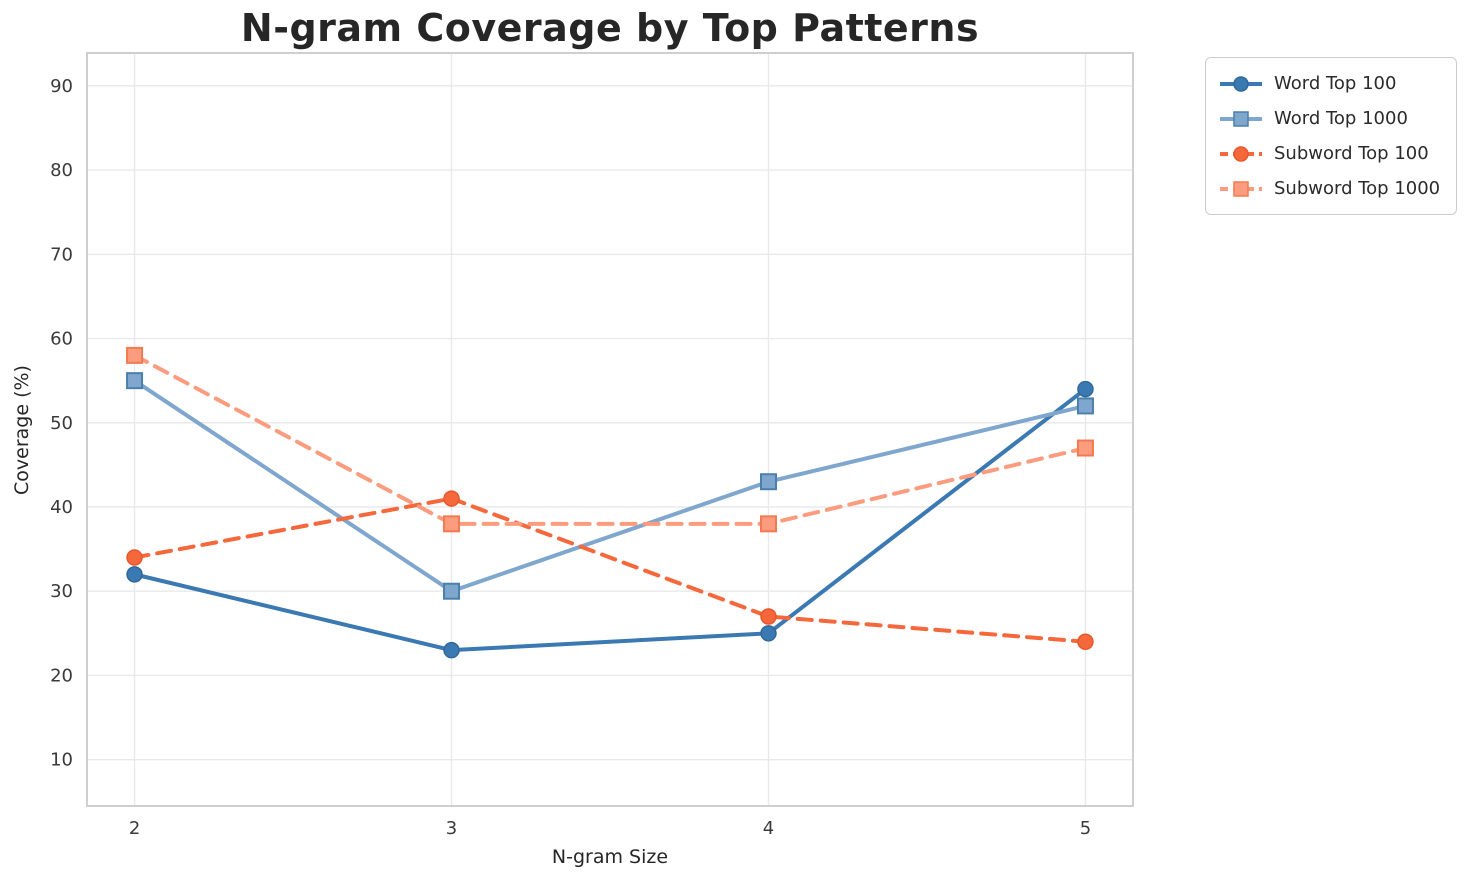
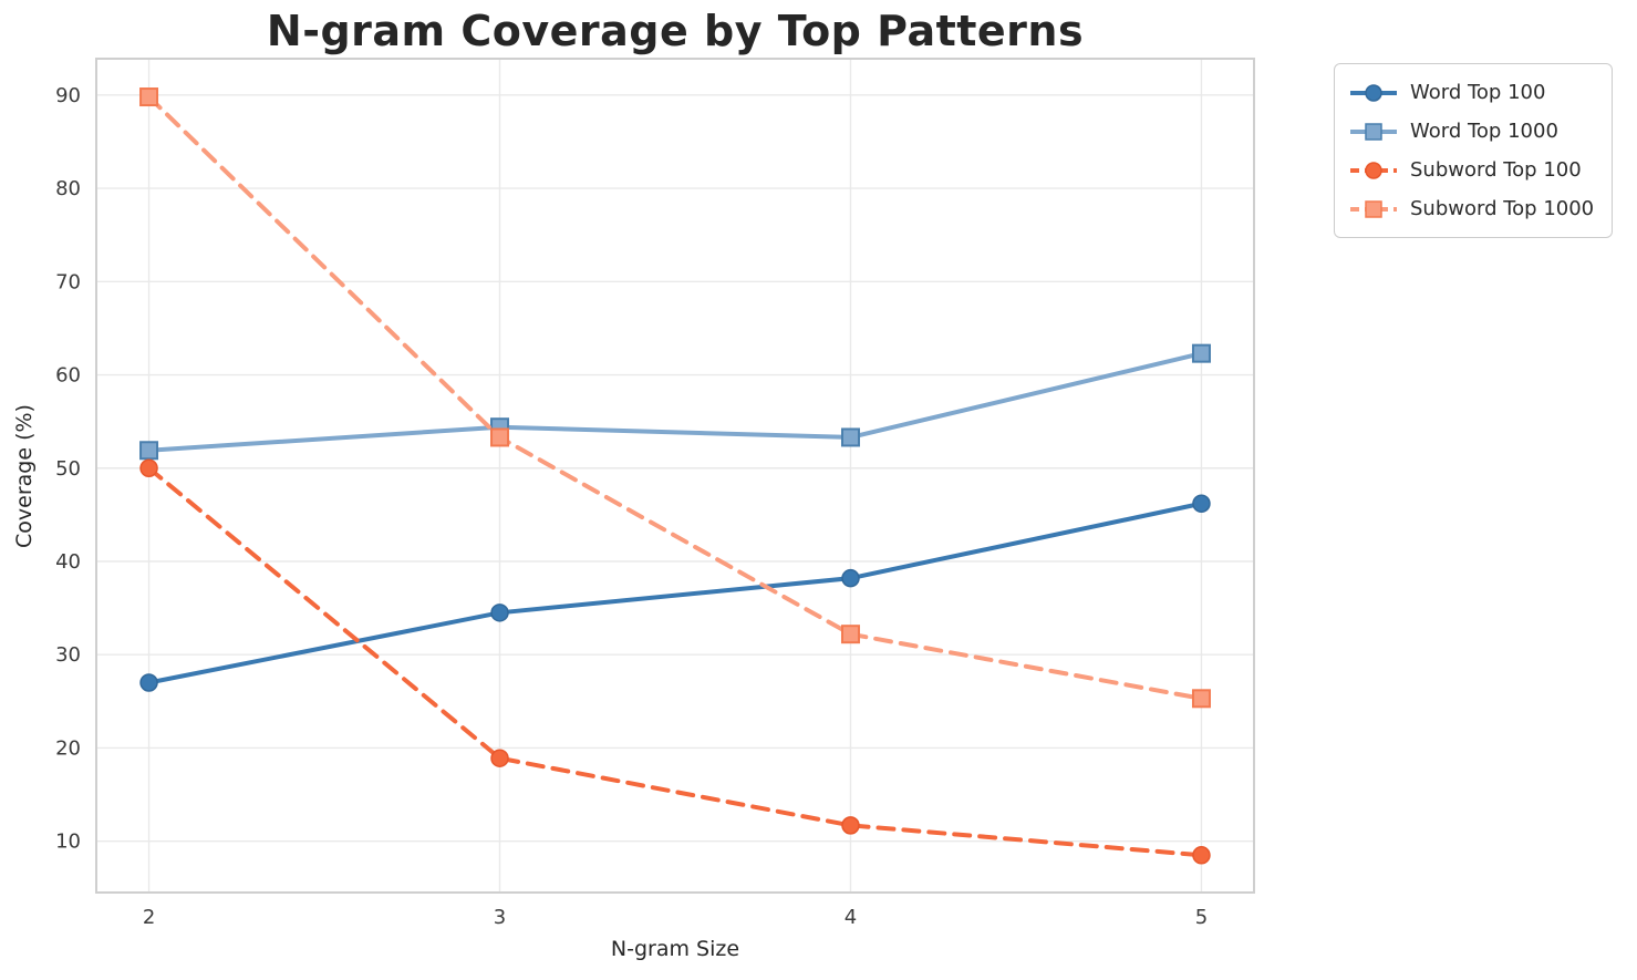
Word Top 100/2: 32 -> 27
Word Top 1000/2: 55 -> 52
Subword Top 100/2: 34 -> 50
Subword Top 1000/2: 58 -> 90
Word Top 100/3: 23 -> 34
Word Top 1000/3: 30 -> 54
Subword Top 100/3: 41 -> 19
Subword Top 1000/3: 38 -> 53
Word Top 100/4: 25 -> 38
Word Top 1000/4: 43 -> 53
Subword Top 100/4: 27 -> 12
Subword Top 1000/4: 38 -> 32
Word Top 100/5: 54 -> 46
Word Top 1000/5: 52 -> 62
Subword Top 100/5: 24 -> 8
Subword Top 1000/5: 47 -> 25
